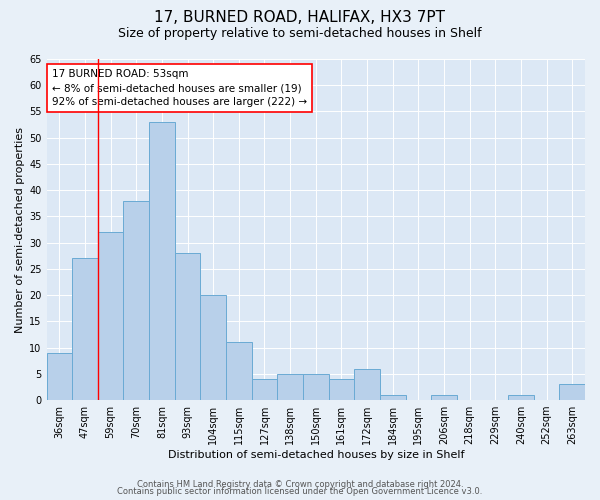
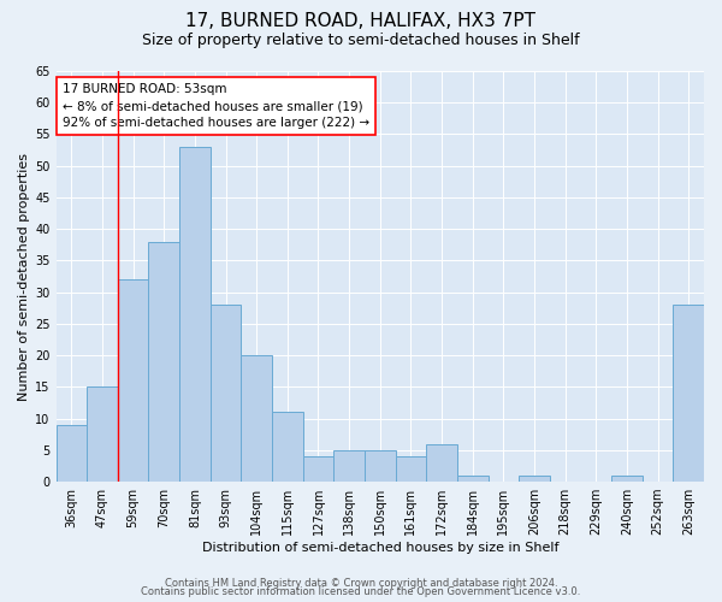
47sqm: 27 -> 15
263sqm: 3 -> 28
